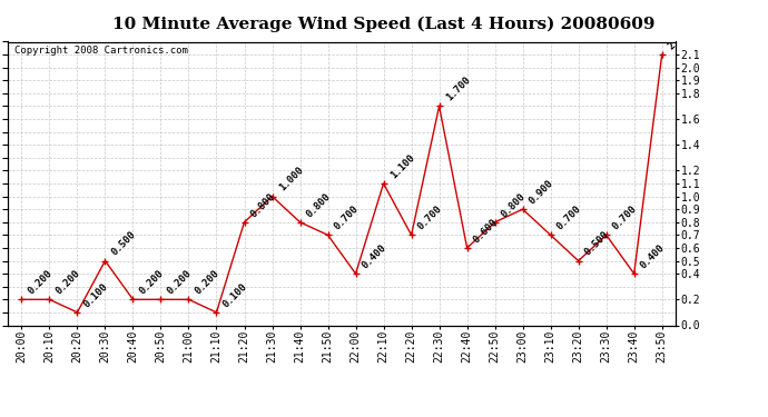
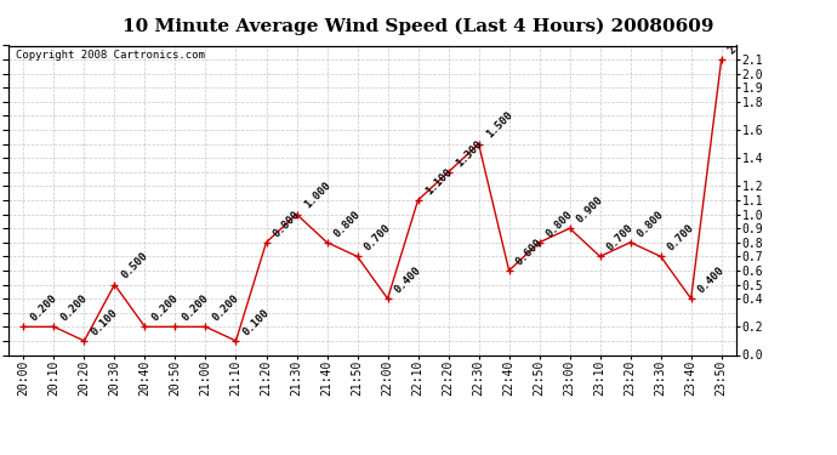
22:20: 0.700 -> 1.300
22:30: 1.700 -> 1.500
23:20: 0.500 -> 0.800
